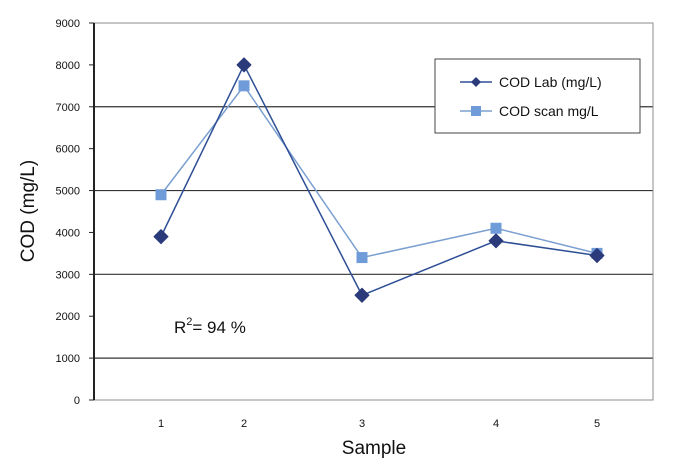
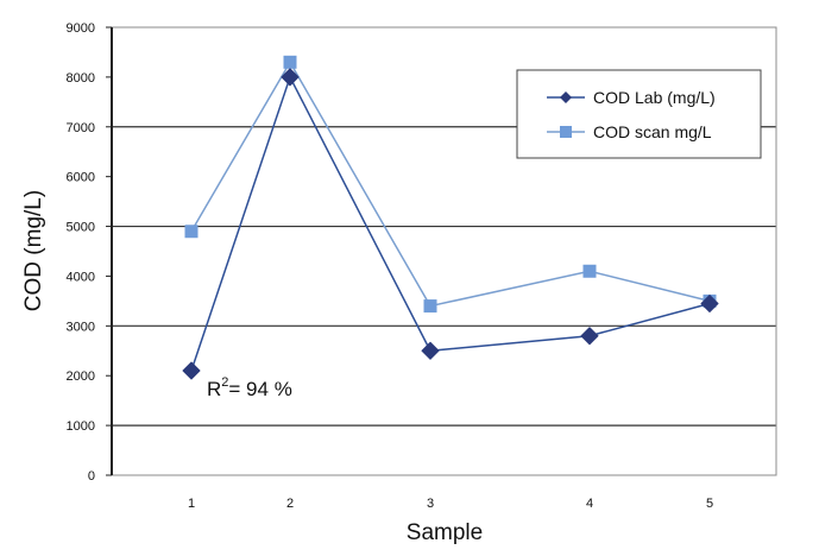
COD Lab (mg/L)/1: 3900 -> 2100
COD scan mg/L/2: 7500 -> 8300
COD Lab (mg/L)/4: 3800 -> 2800
